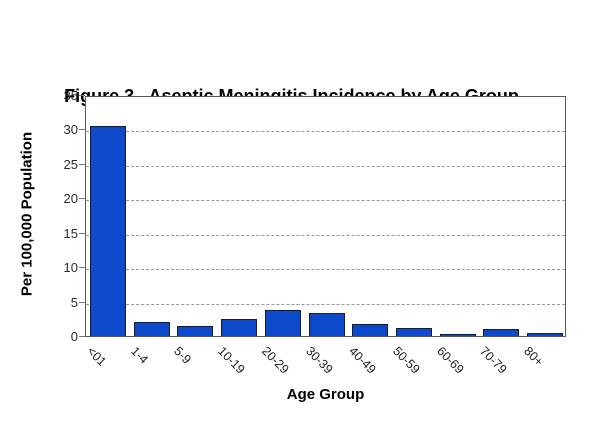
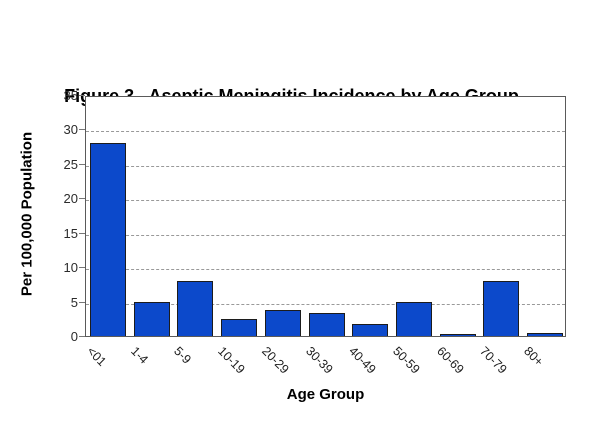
<01: 30 -> 28
1-4: 2 -> 5
5-9: 1 -> 8
50-59: 1 -> 5
70-79: 1 -> 8
